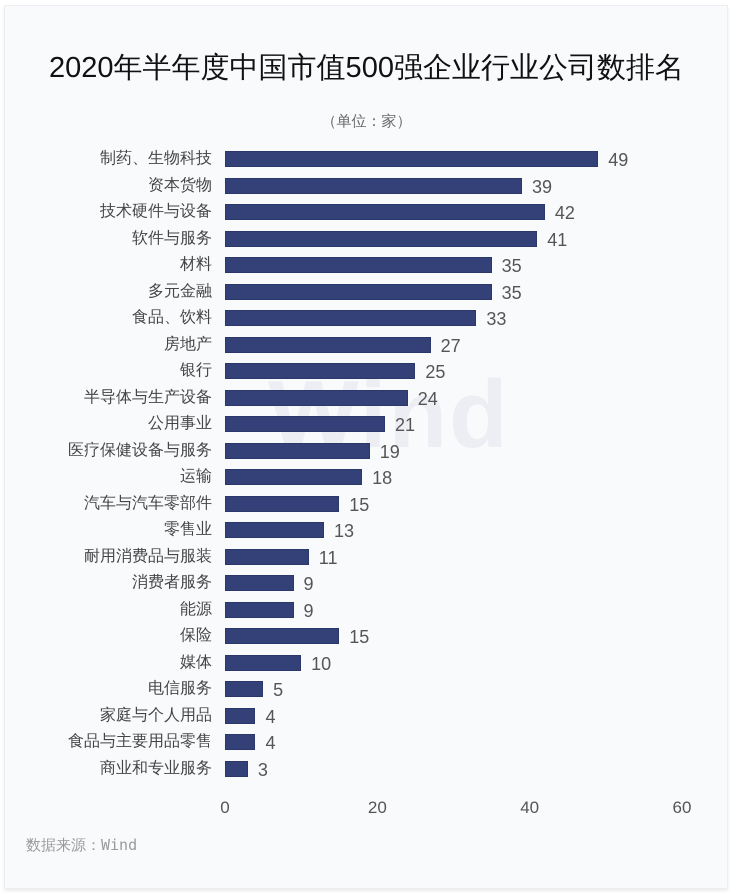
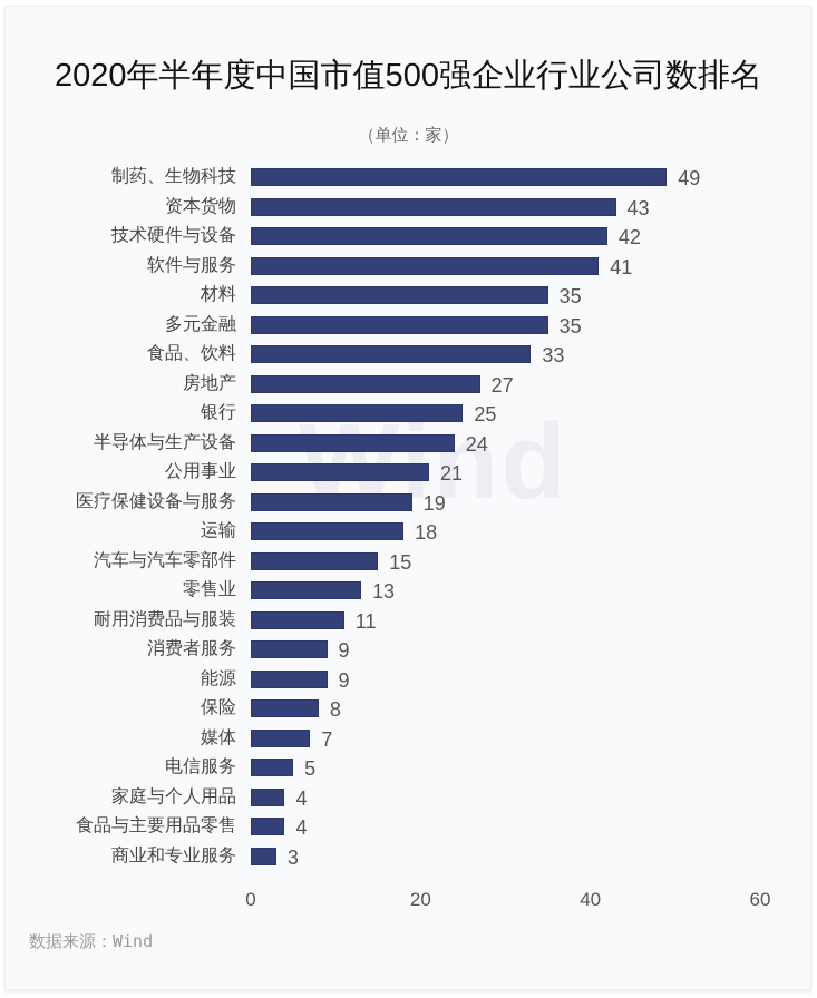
资本货物: 39 -> 43
保险: 15 -> 8
媒体: 10 -> 7
